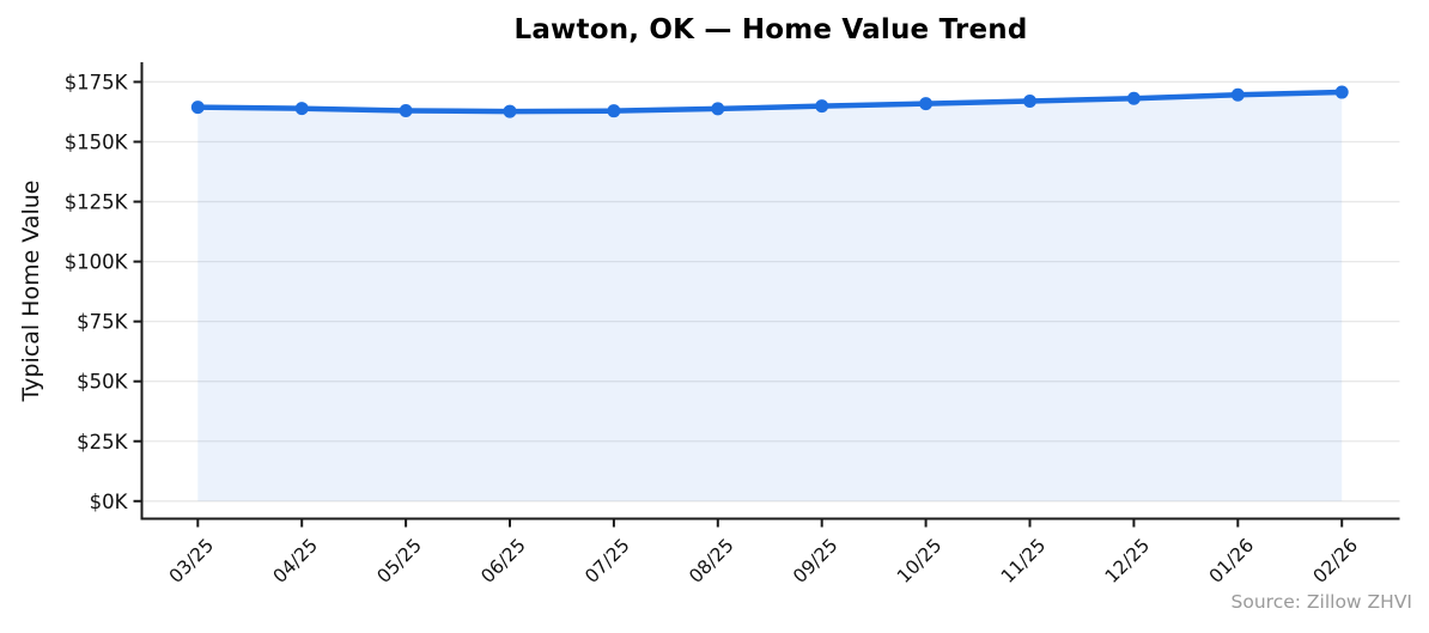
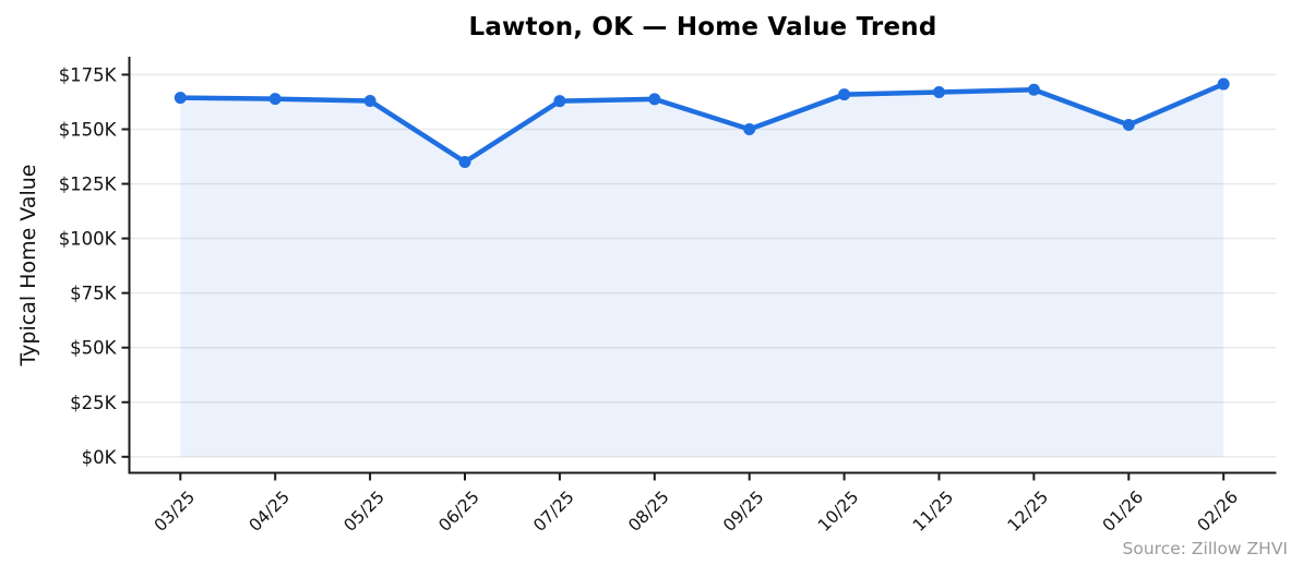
06/25: $163K -> $135K
09/25: $165K -> $150K
01/26: $170K -> $152K
